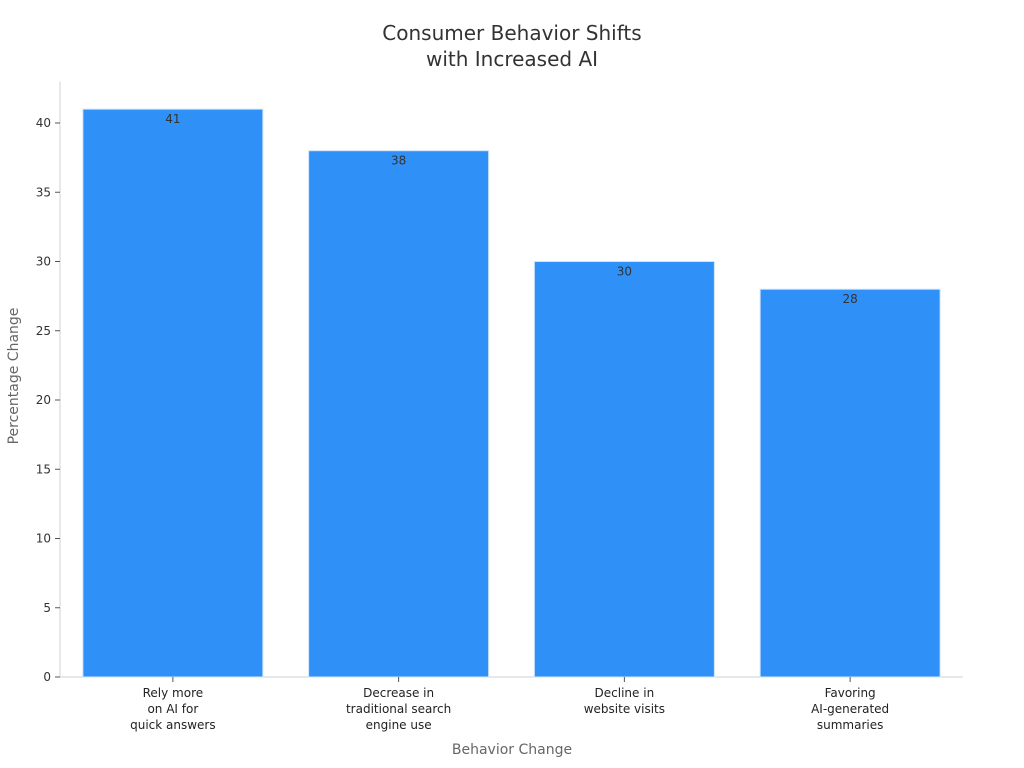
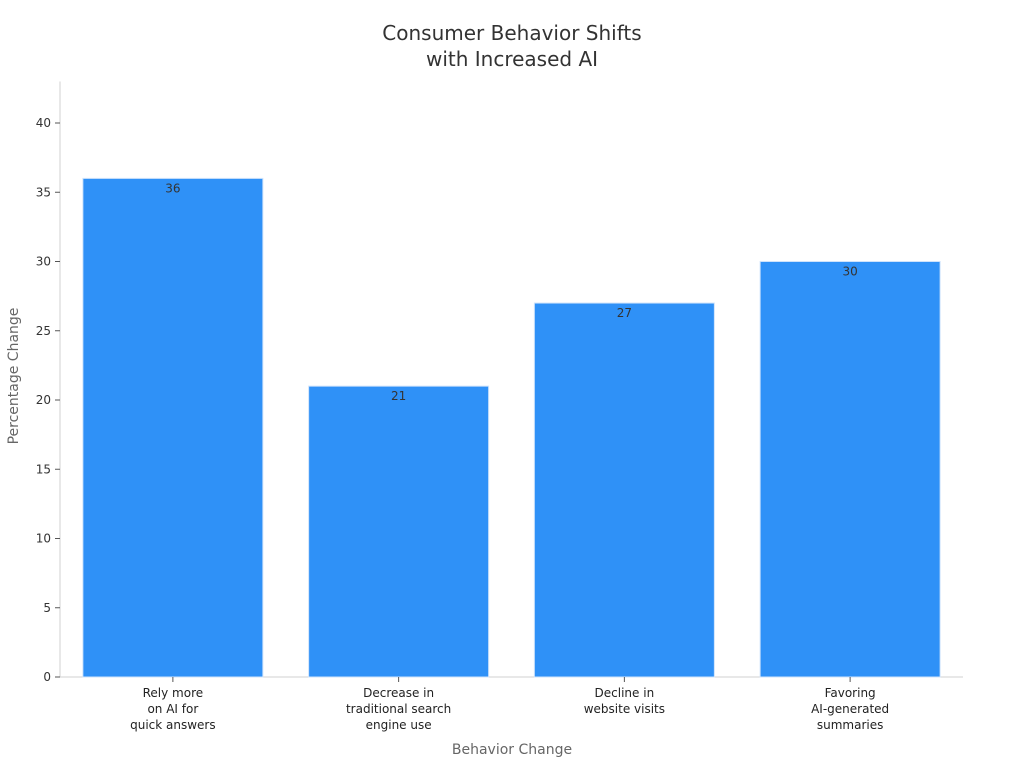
Rely more on AI for quick answers: 41 -> 36
Decrease in traditional search engine use: 38 -> 21
Decline in website visits: 30 -> 27
Favoring AI-generated summaries: 28 -> 30
